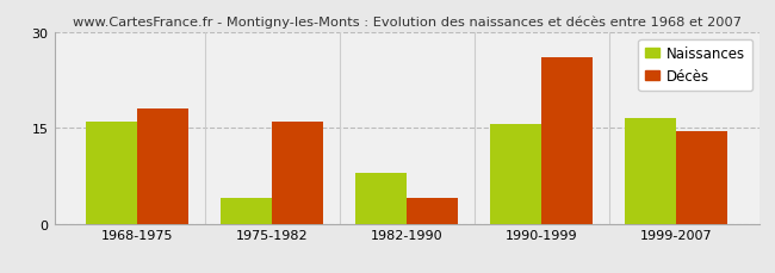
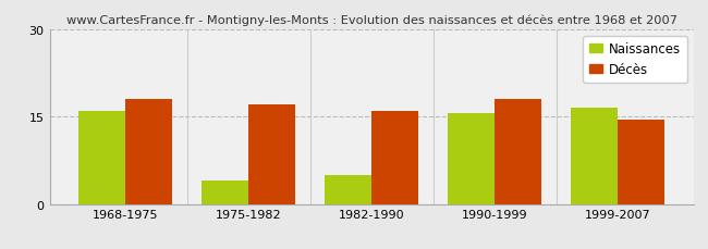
Décès/1975-1982: 16.0 -> 17.0
Naissances/1982-1990: 8.0 -> 5.0
Décès/1982-1990: 4.0 -> 16.0
Décès/1990-1999: 26.0 -> 18.0
